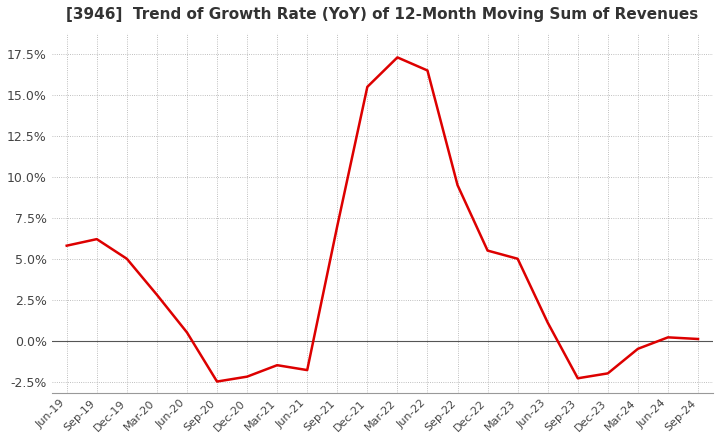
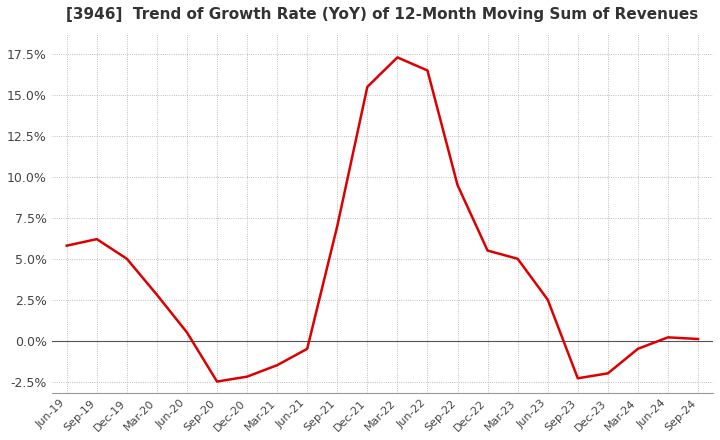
Jun-21: -1.8% -> -0.5%
Jun-23: 1.1% -> 2.5%
